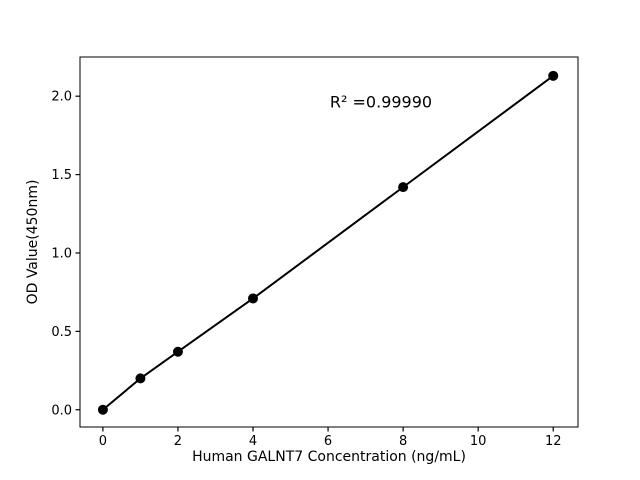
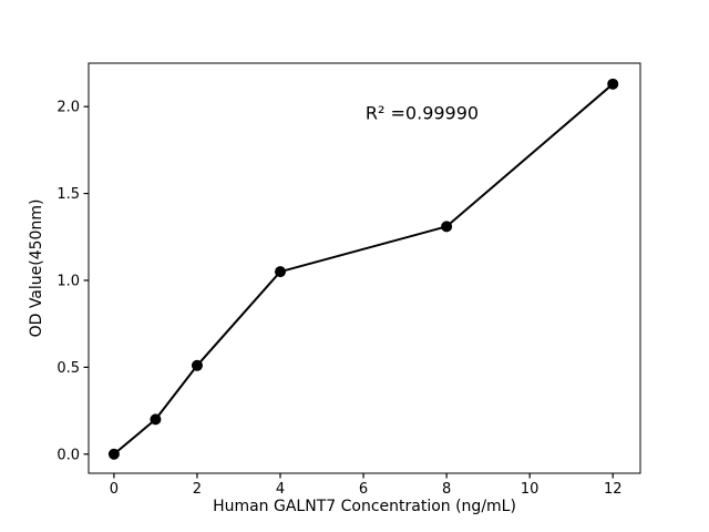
2: 0.37 -> 0.51
4: 0.71 -> 1.05
8: 1.42 -> 1.31
